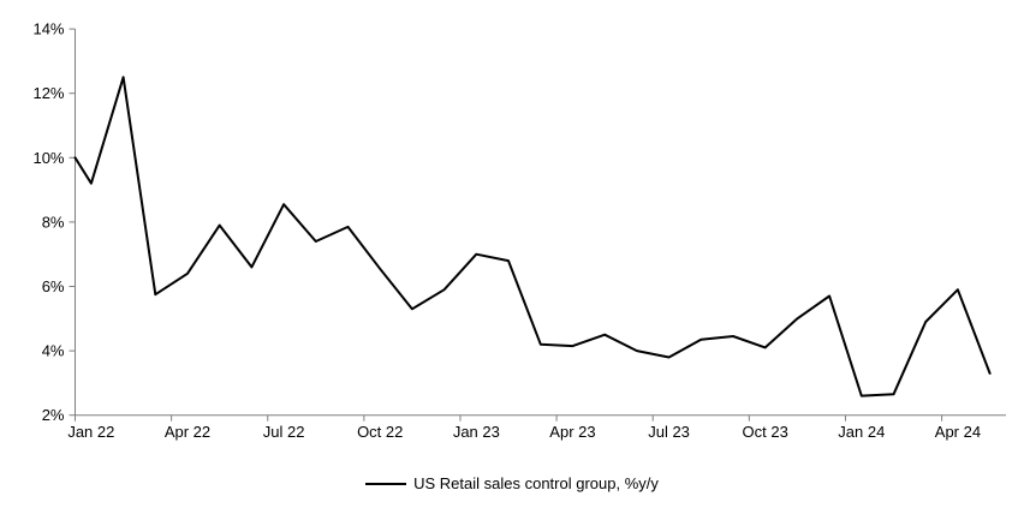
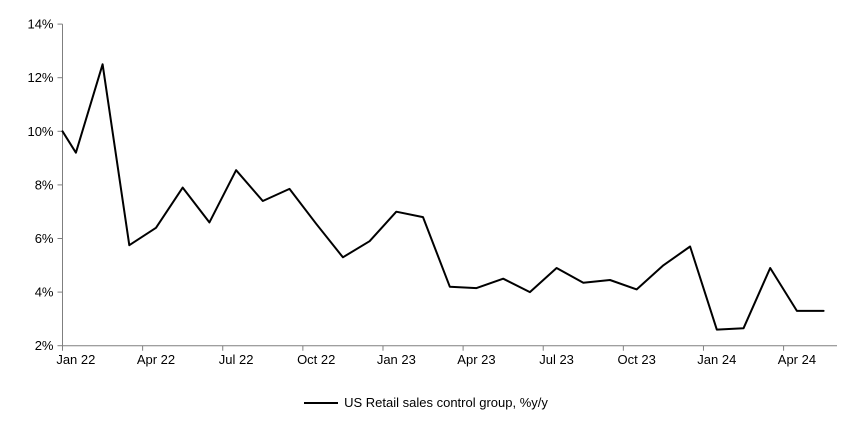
Jul 23: 3.8% -> 4.9%
Apr 24: 5.9% -> 3.3%
